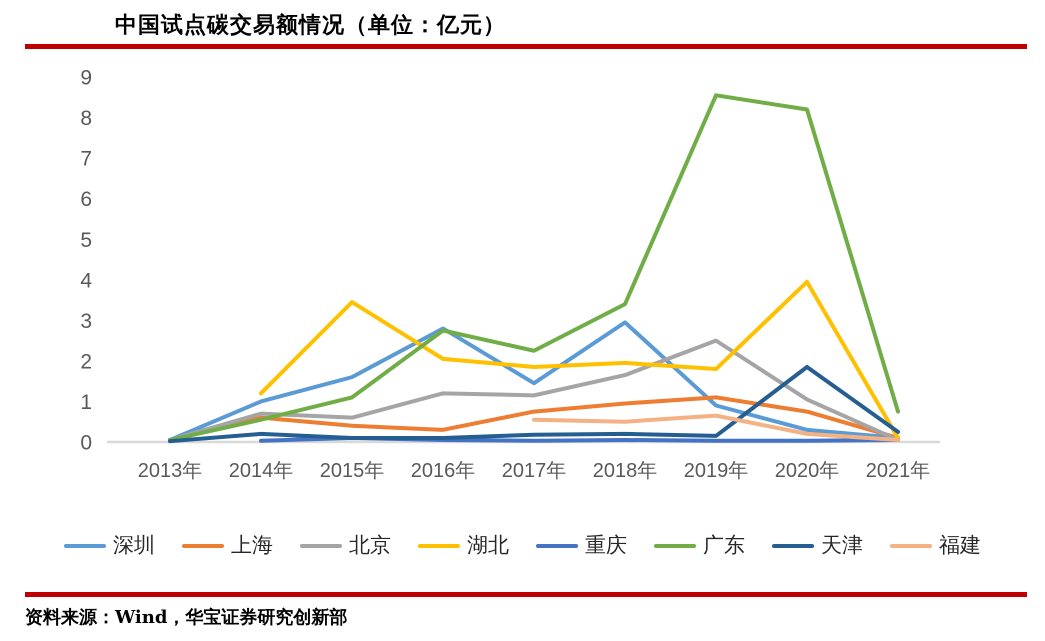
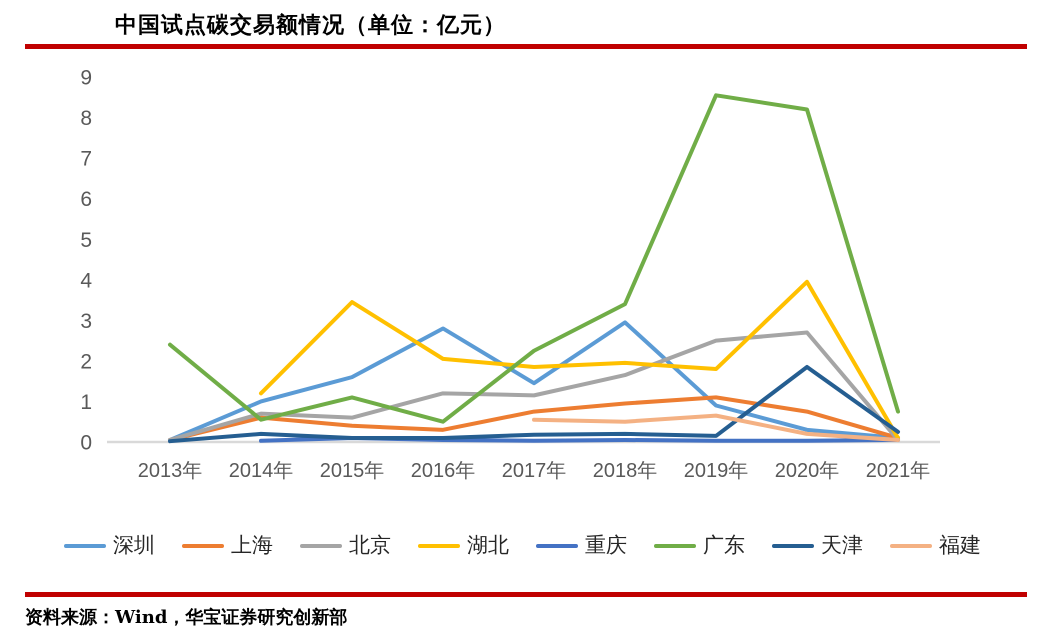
广东/2013年: 0.1 -> 2.4
广东/2016年: 2.8 -> 0.5
北京/2020年: 1.1 -> 2.7
